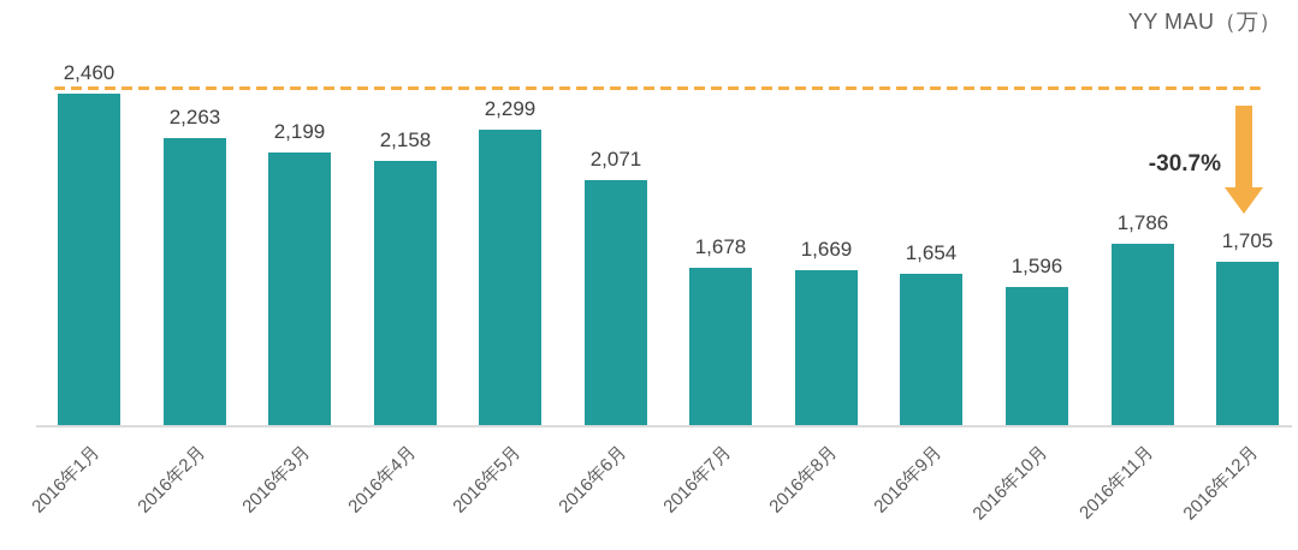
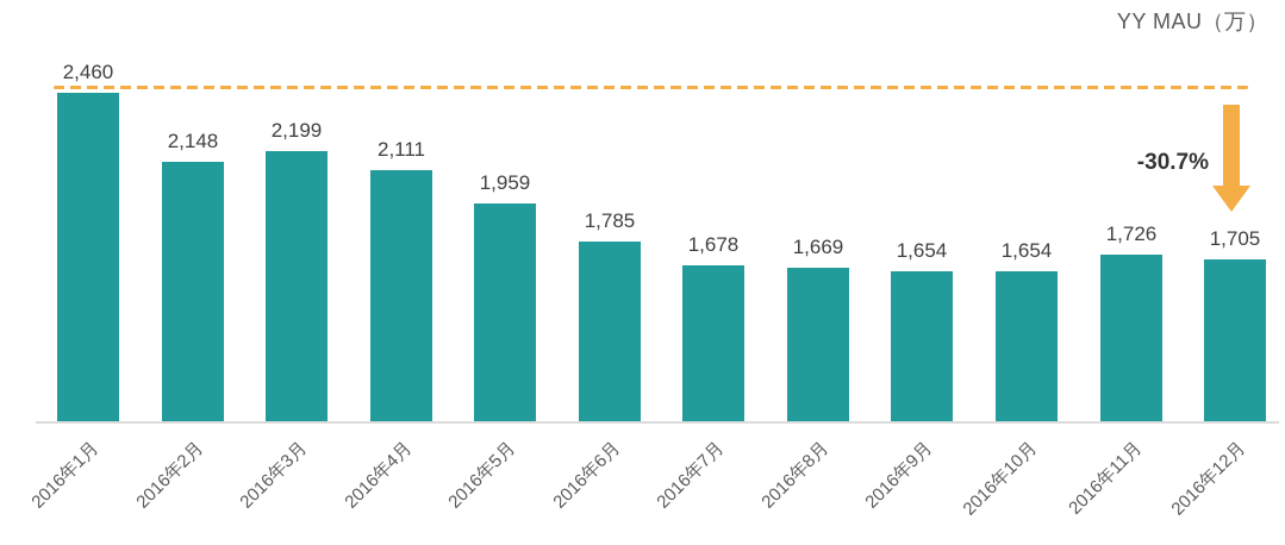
2016年2月: 2,263 -> 2,148
2016年4月: 2,158 -> 2,111
2016年5月: 2,299 -> 1,959
2016年6月: 2,071 -> 1,785
2016年10月: 1,596 -> 1,654
2016年11月: 1,786 -> 1,726
